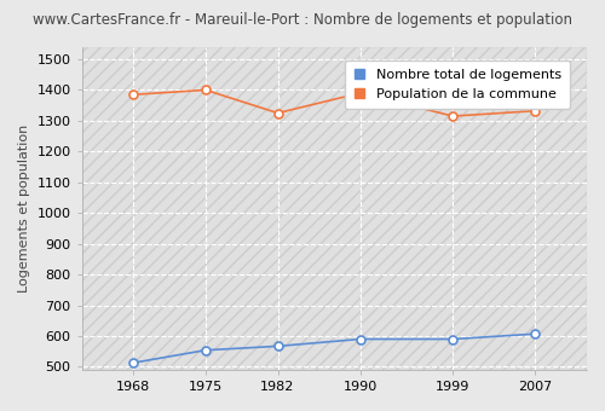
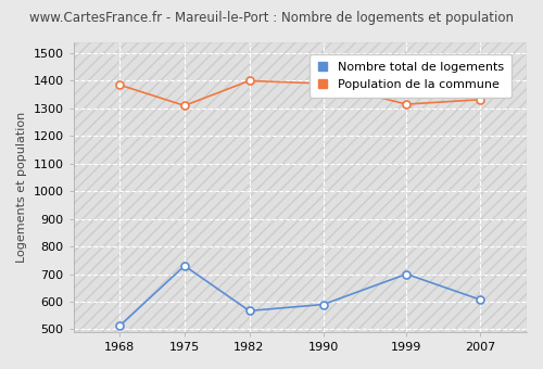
Nombre total de logements/1975: 554 -> 730
Population de la commune/1975: 1400 -> 1310
Population de la commune/1982: 1325 -> 1400
Nombre total de logements/1999: 590 -> 700
